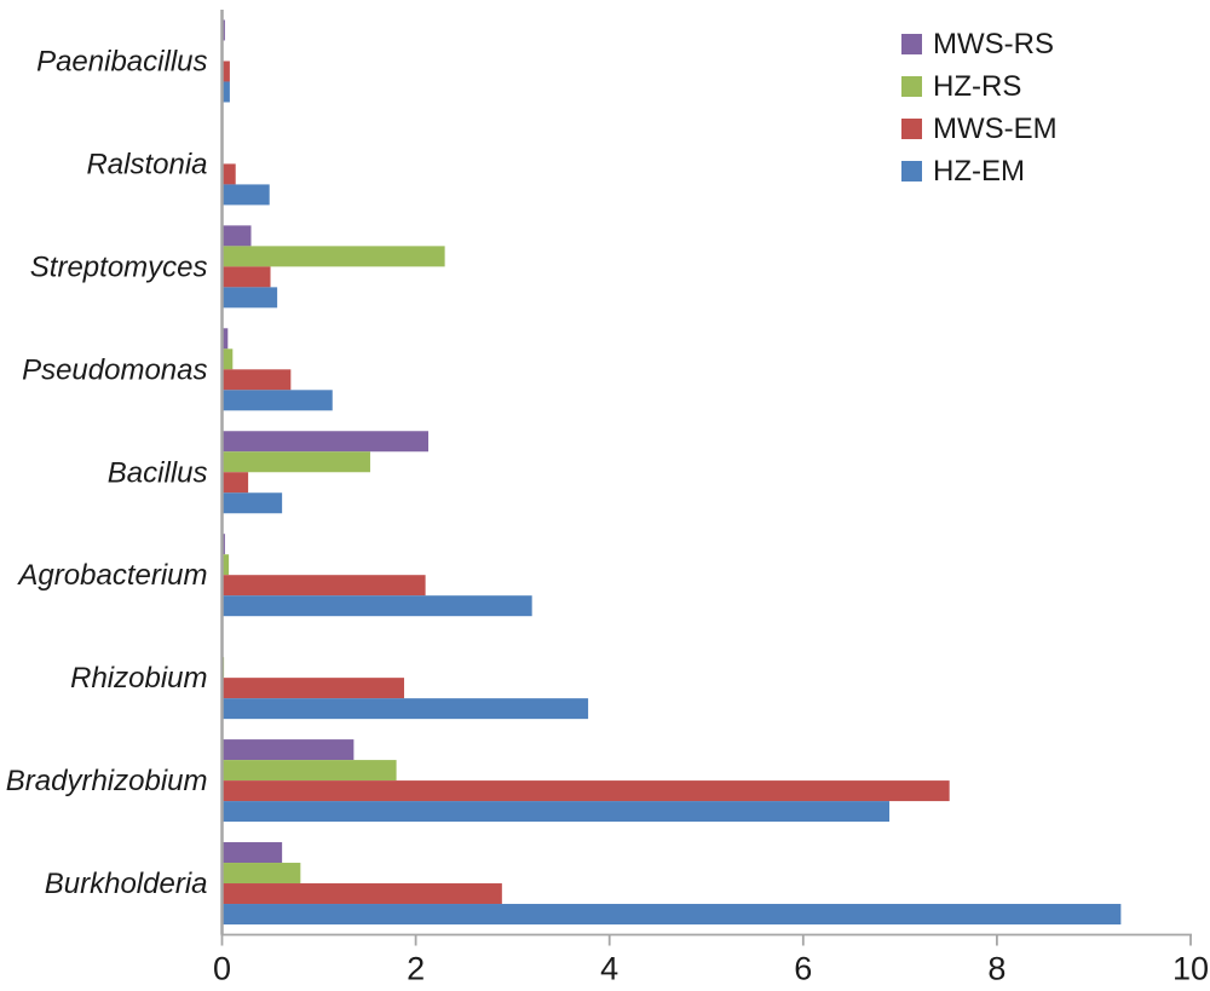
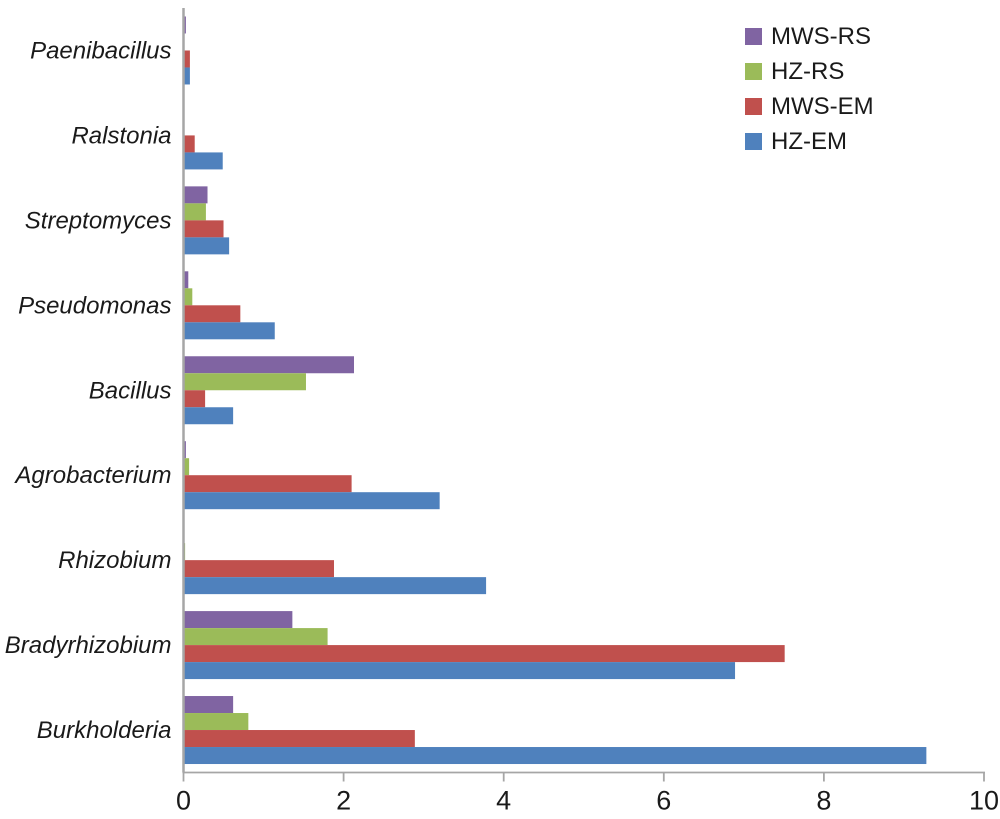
HZ-RS/Streptomyces: 2.3 -> 0.3
